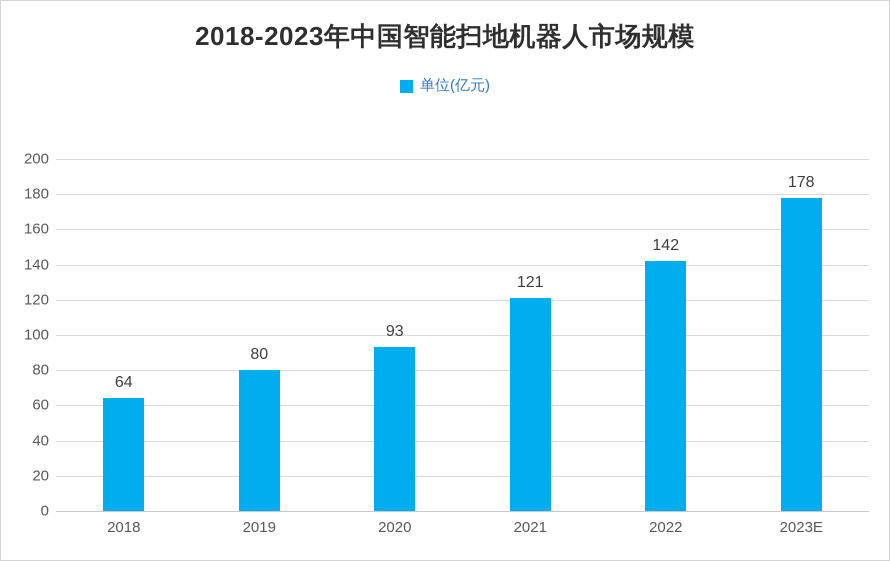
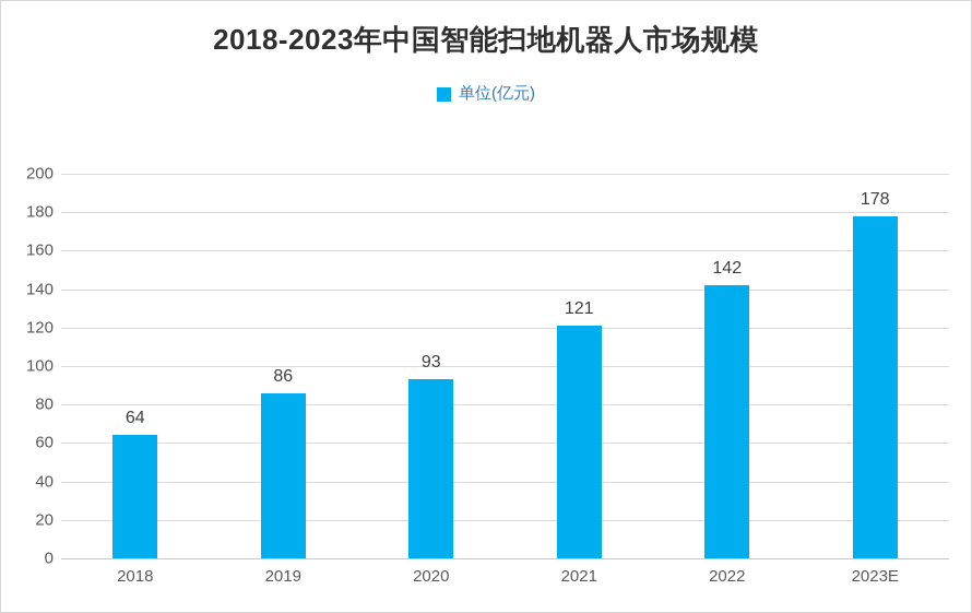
2019: 80 -> 86
